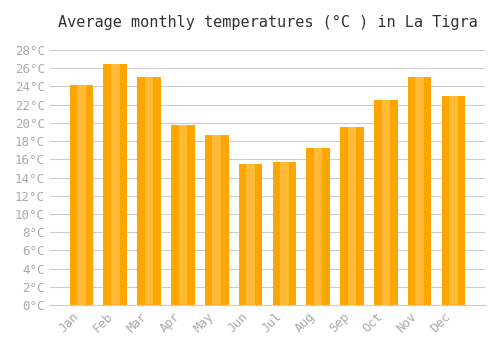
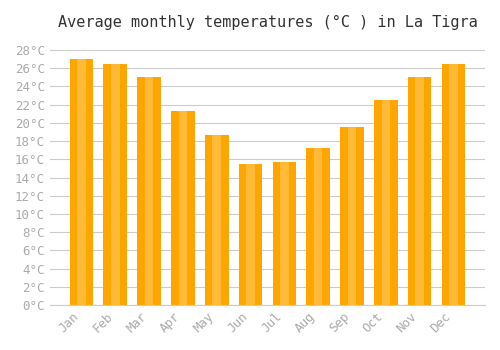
Jan: 24.2°C -> 27.0°C
Apr: 19.8°C -> 21.3°C
Dec: 23.0°C -> 26.5°C
